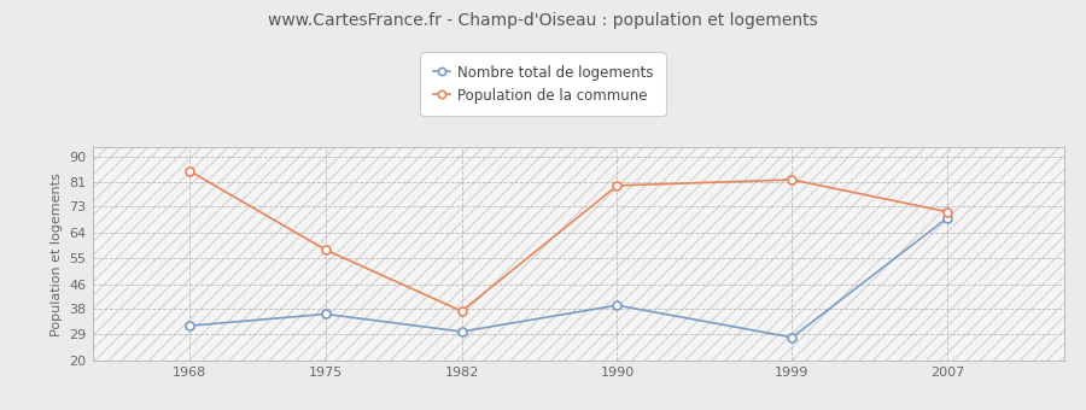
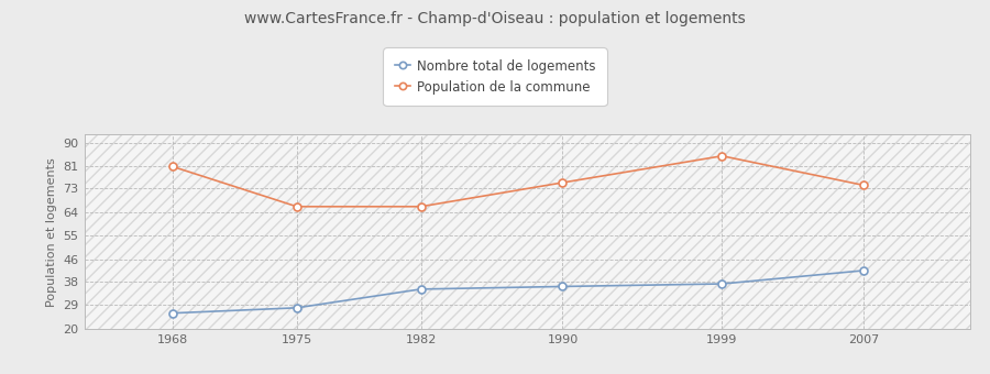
Nombre total de logements/1968: 32 -> 26
Population de la commune/1968: 85 -> 81
Nombre total de logements/1975: 36 -> 28
Population de la commune/1975: 58 -> 66
Nombre total de logements/1982: 30 -> 35
Population de la commune/1982: 37 -> 66
Nombre total de logements/1990: 39 -> 36
Population de la commune/1990: 80 -> 75
Nombre total de logements/1999: 28 -> 37
Population de la commune/1999: 82 -> 85
Nombre total de logements/2007: 69 -> 42
Population de la commune/2007: 71 -> 74
